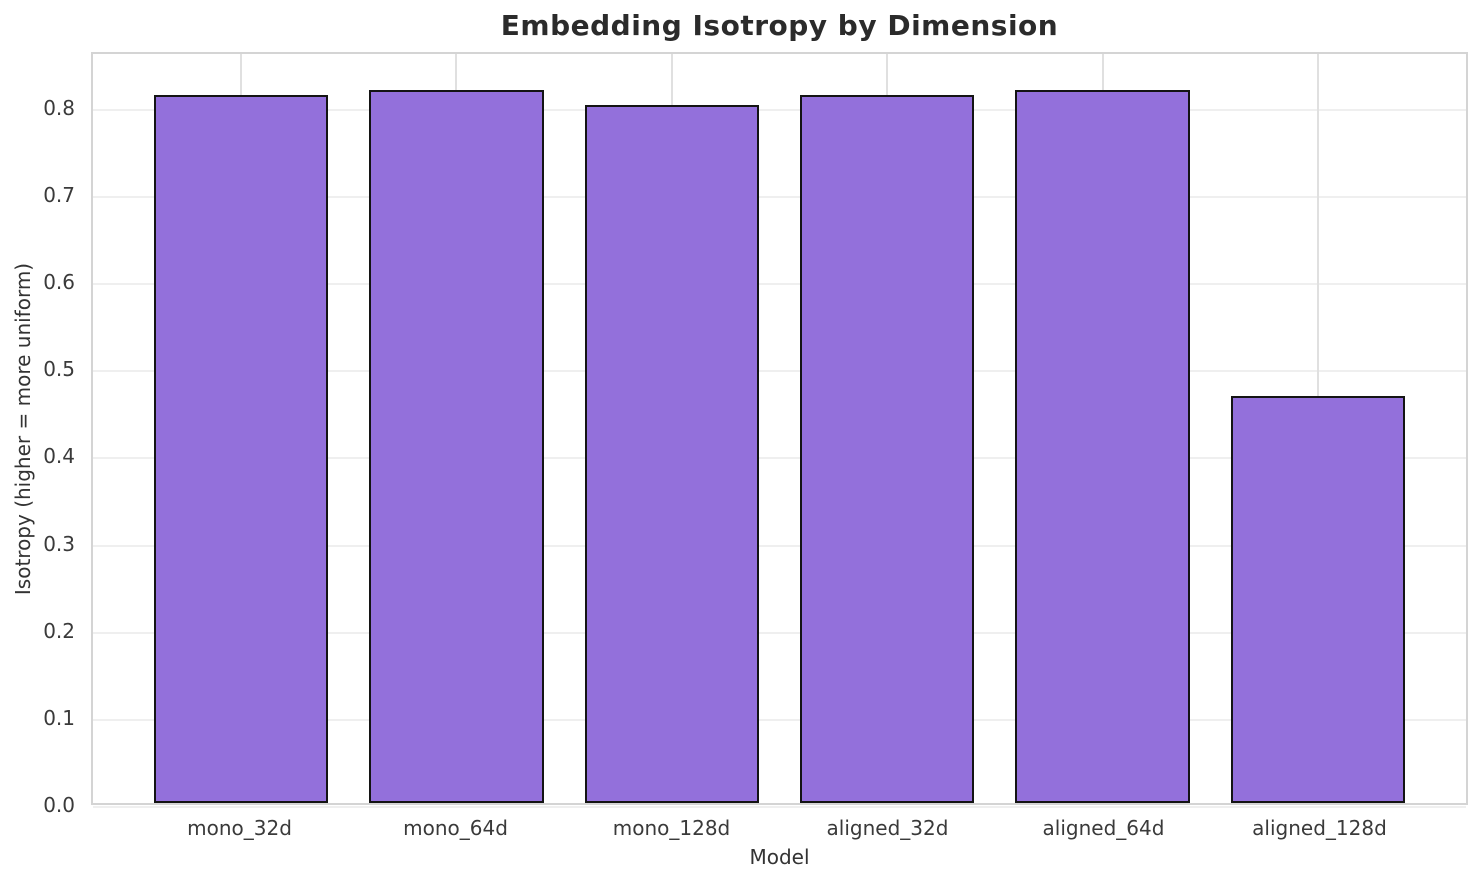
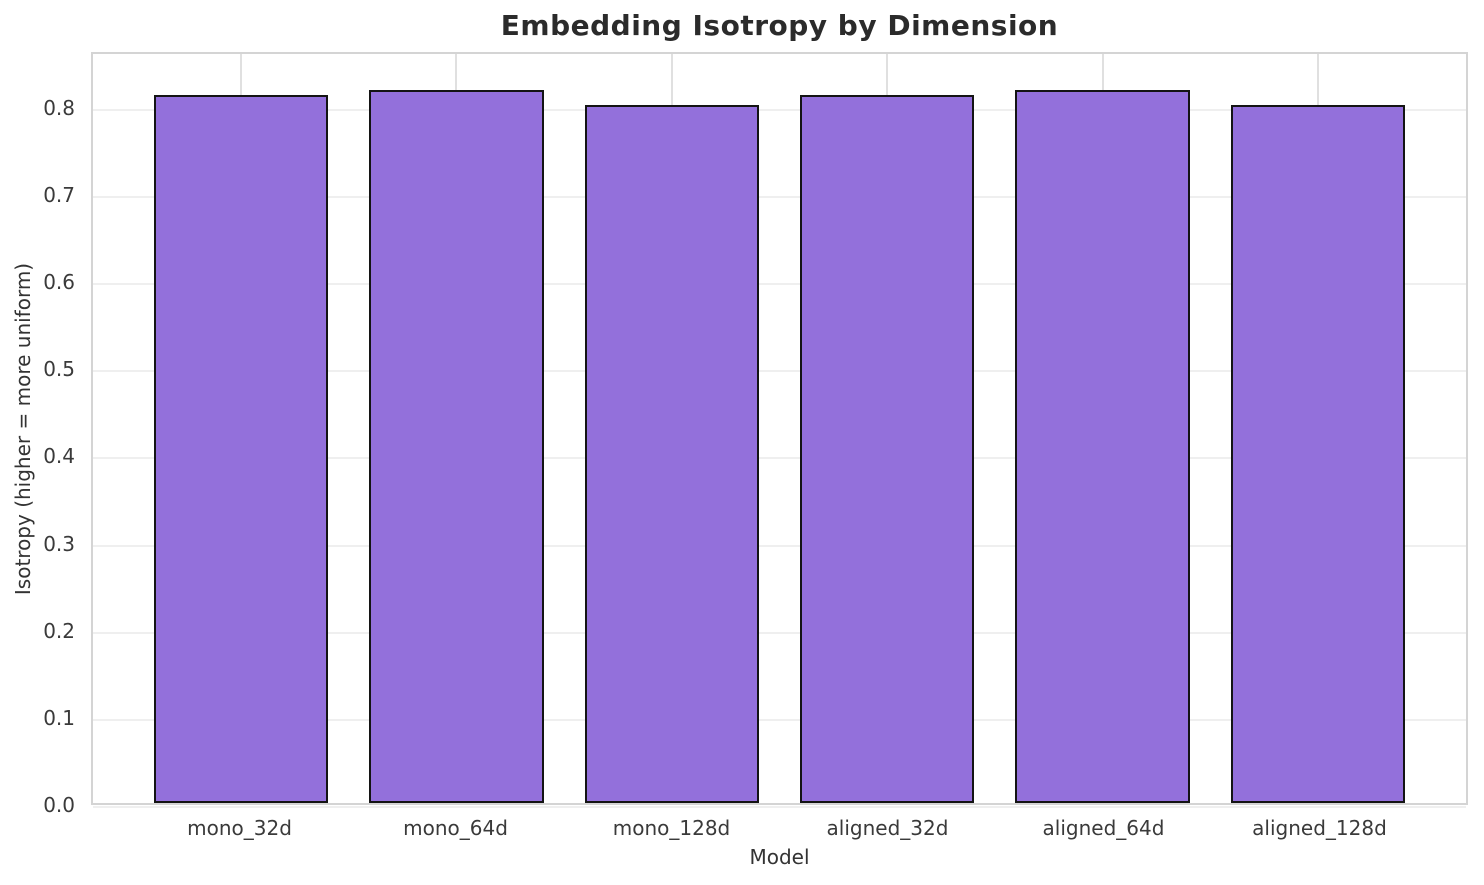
aligned_128d: 0.47 -> 0.81
